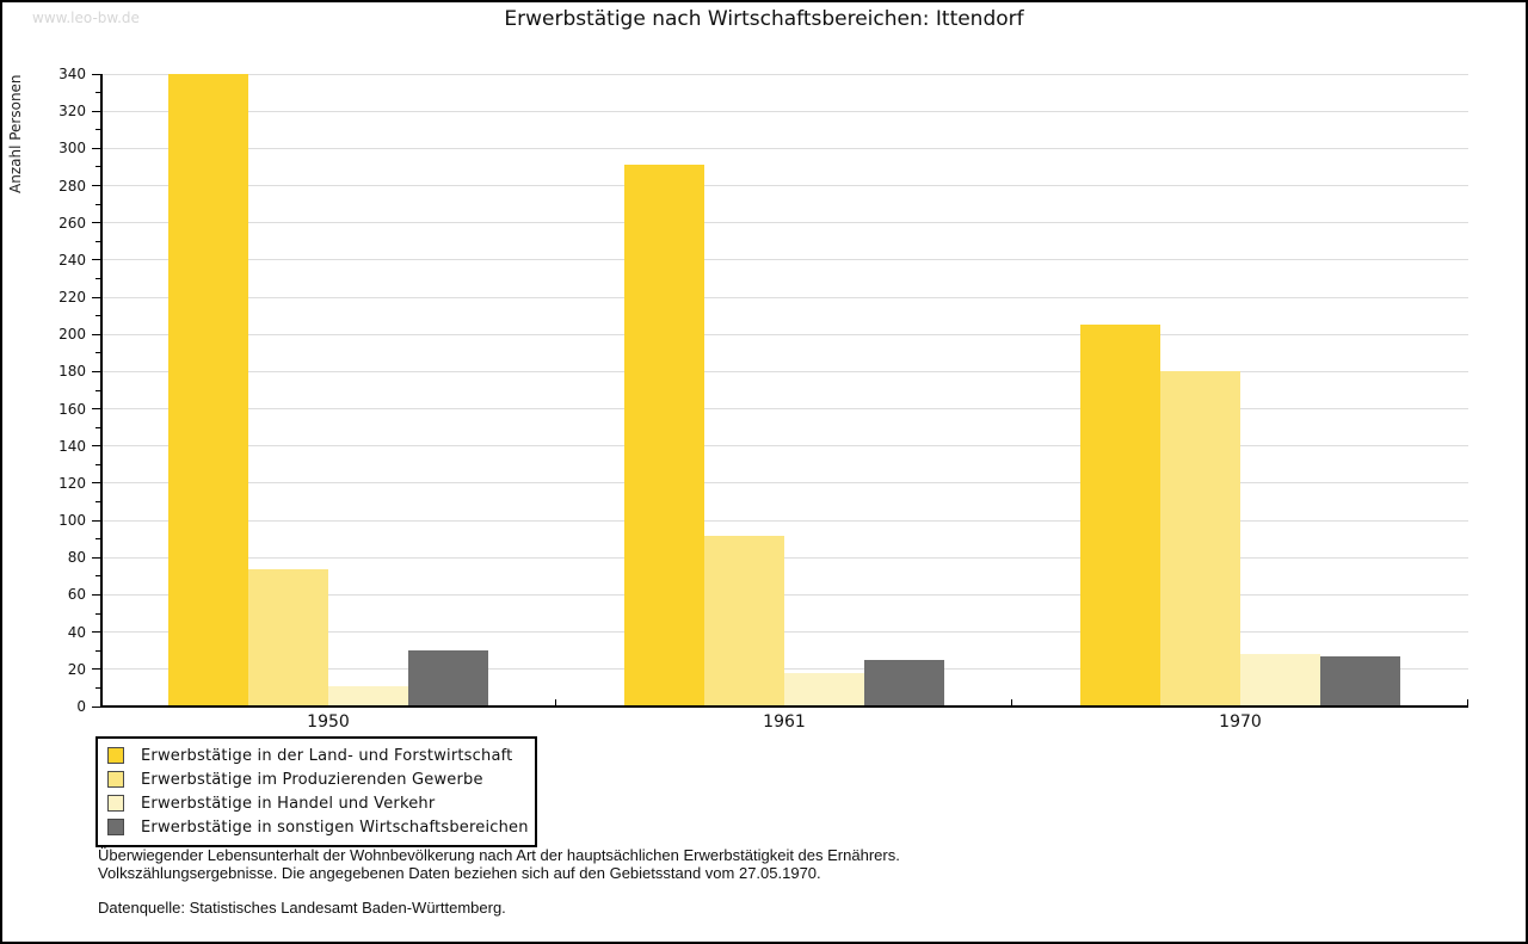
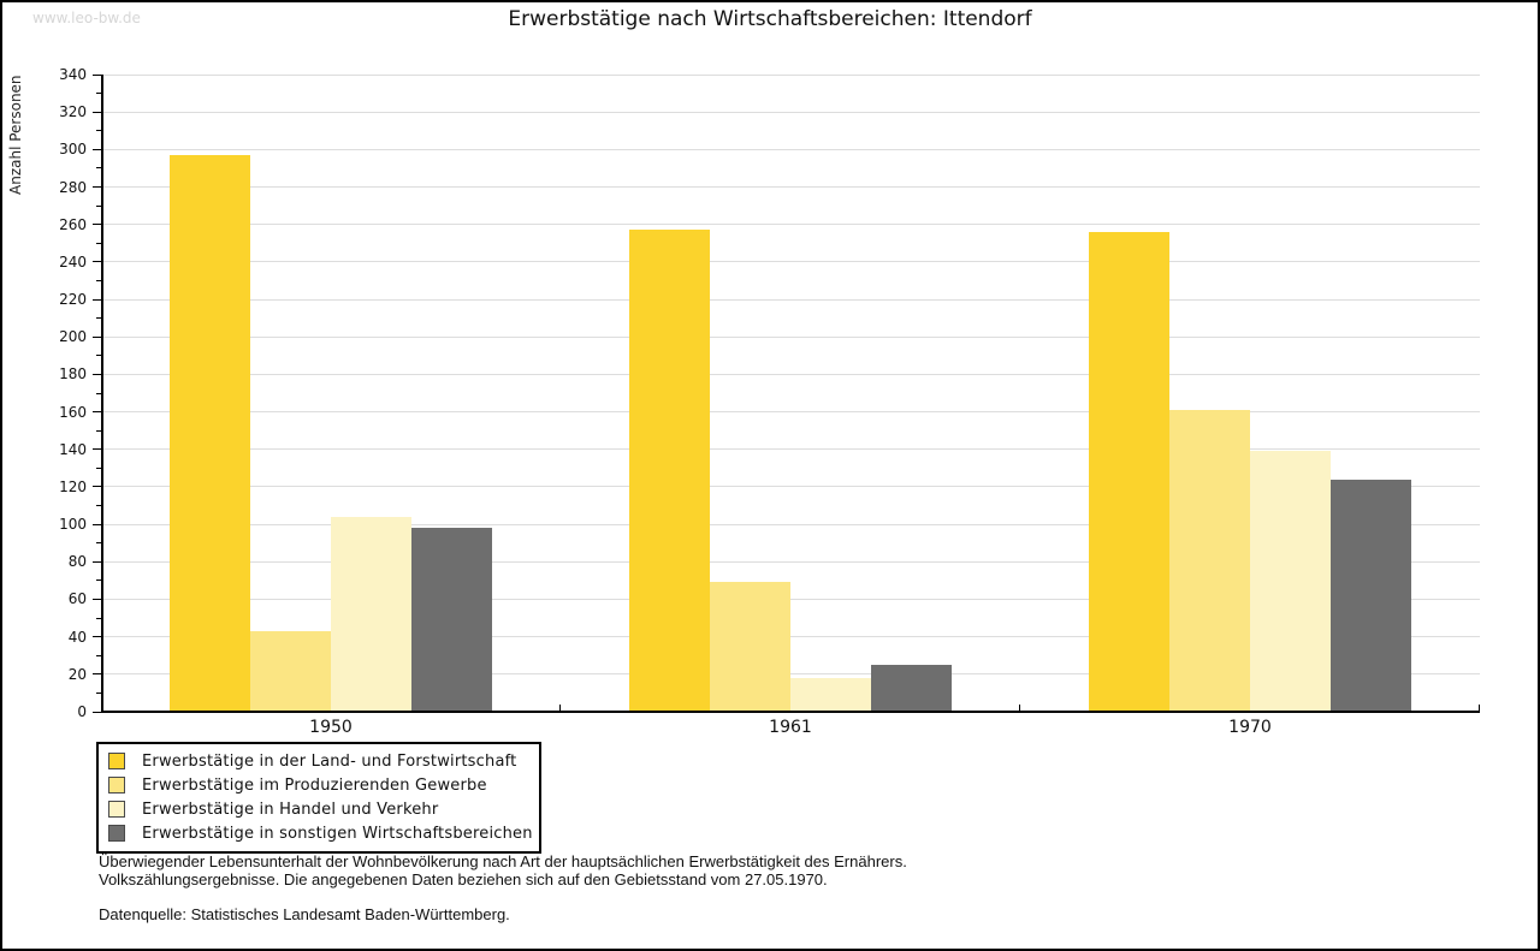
Erwerbstätige in der Land- und Forstwirtschaft/1950: 340 -> 297
Erwerbstätige im Produzierenden Gewerbe/1950: 74 -> 43
Erwerbstätige in Handel und Verkehr/1950: 11 -> 104
Erwerbstätige in sonstigen Wirtschaftsbereichen/1950: 30 -> 98
Erwerbstätige in der Land- und Forstwirtschaft/1961: 291 -> 257
Erwerbstätige im Produzierenden Gewerbe/1961: 92 -> 69
Erwerbstätige in der Land- und Forstwirtschaft/1970: 205 -> 256
Erwerbstätige im Produzierenden Gewerbe/1970: 180 -> 161
Erwerbstätige in Handel und Verkehr/1970: 28 -> 139
Erwerbstätige in sonstigen Wirtschaftsbereichen/1970: 27 -> 124
